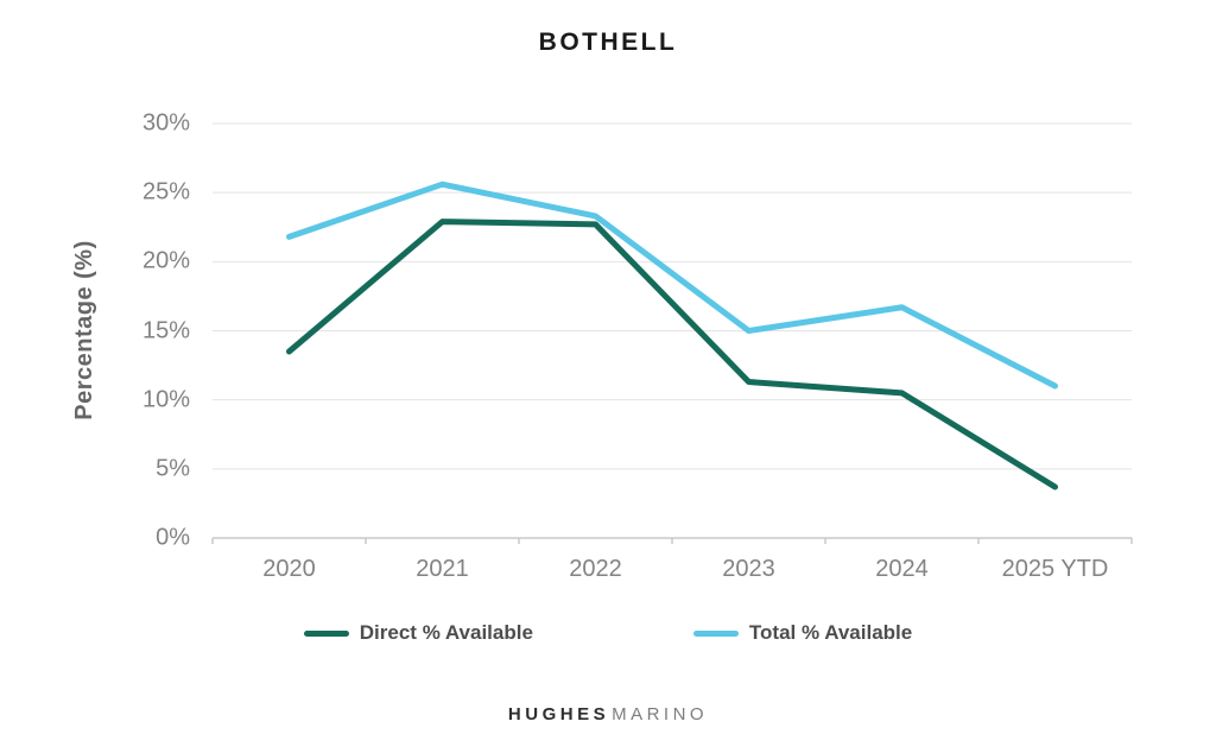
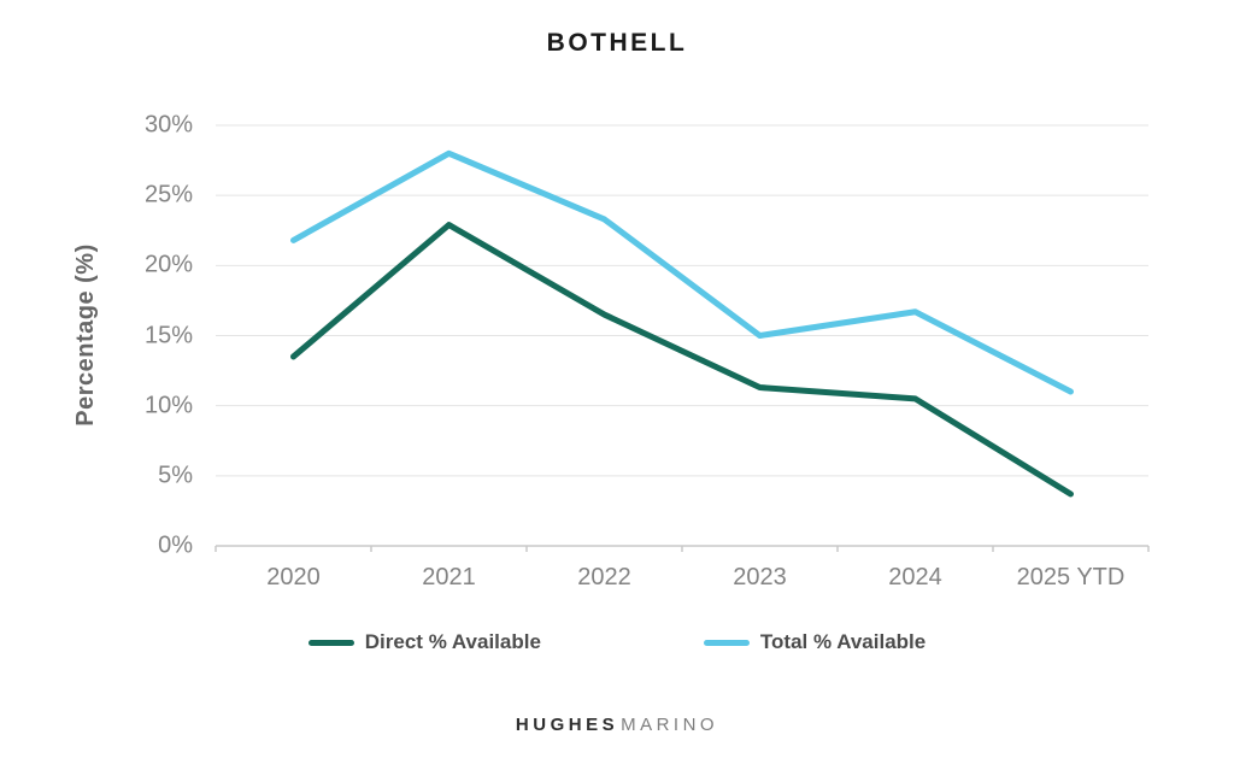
Total % Available/2021: 25.6% -> 28.0%
Direct % Available/2022: 22.7% -> 16.5%
